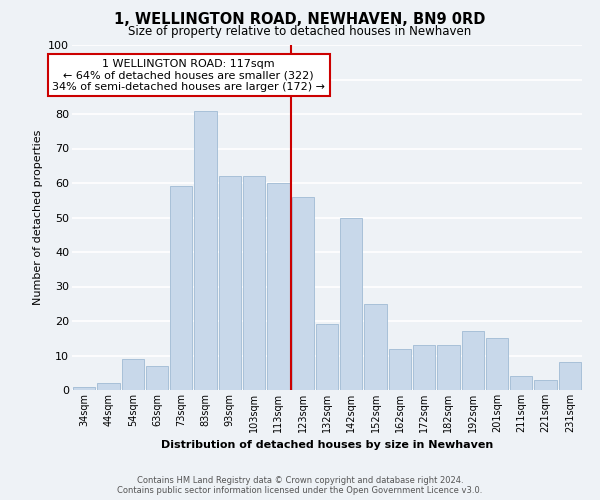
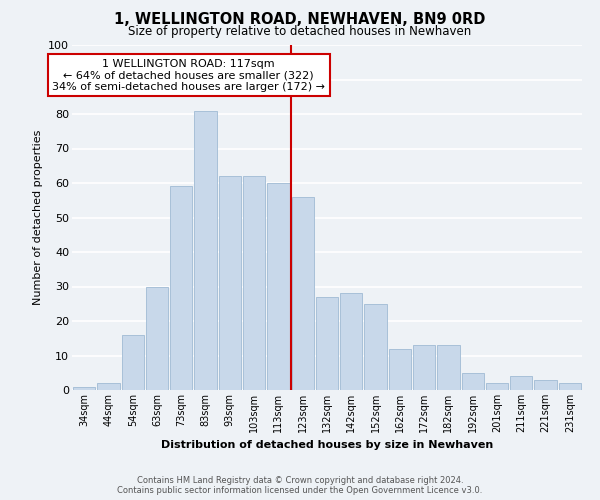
54sqm: 9 -> 16
63sqm: 7 -> 30
132sqm: 19 -> 27
142sqm: 50 -> 28
192sqm: 17 -> 5
201sqm: 15 -> 2
231sqm: 8 -> 2
